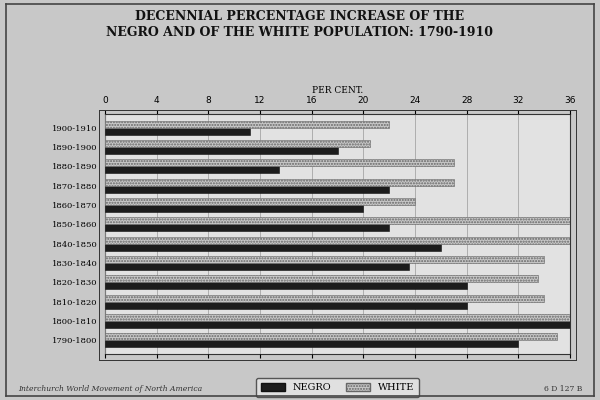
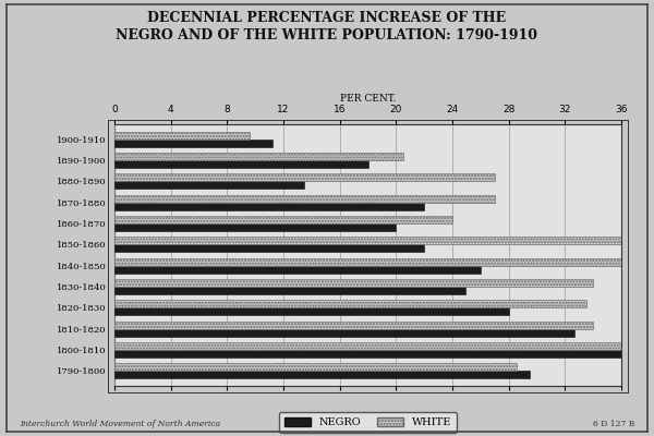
WHITE/1900-1910: 22.0 -> 9.6
NEGRO/1830-1840: 23.5 -> 24.9
NEGRO/1810-1820: 28.0 -> 32.7
WHITE/1790-1800: 35.0 -> 28.6
NEGRO/1790-1800: 32.0 -> 29.5
